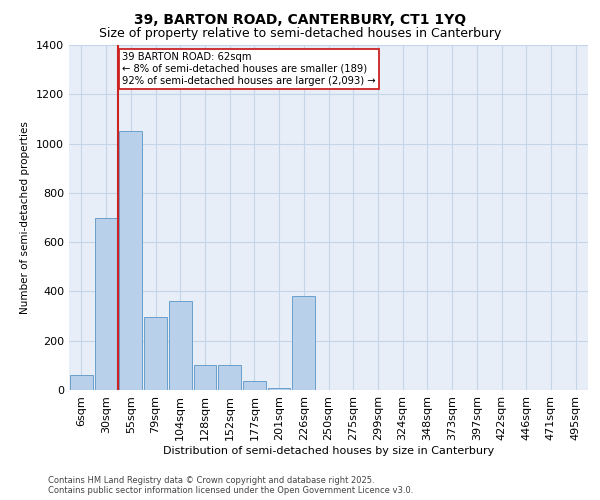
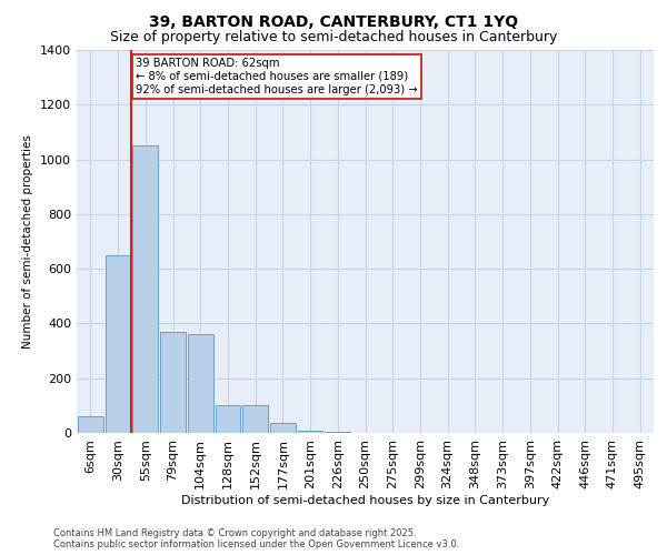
30sqm: 700 -> 650
79sqm: 295 -> 370
226sqm: 380 -> 5
